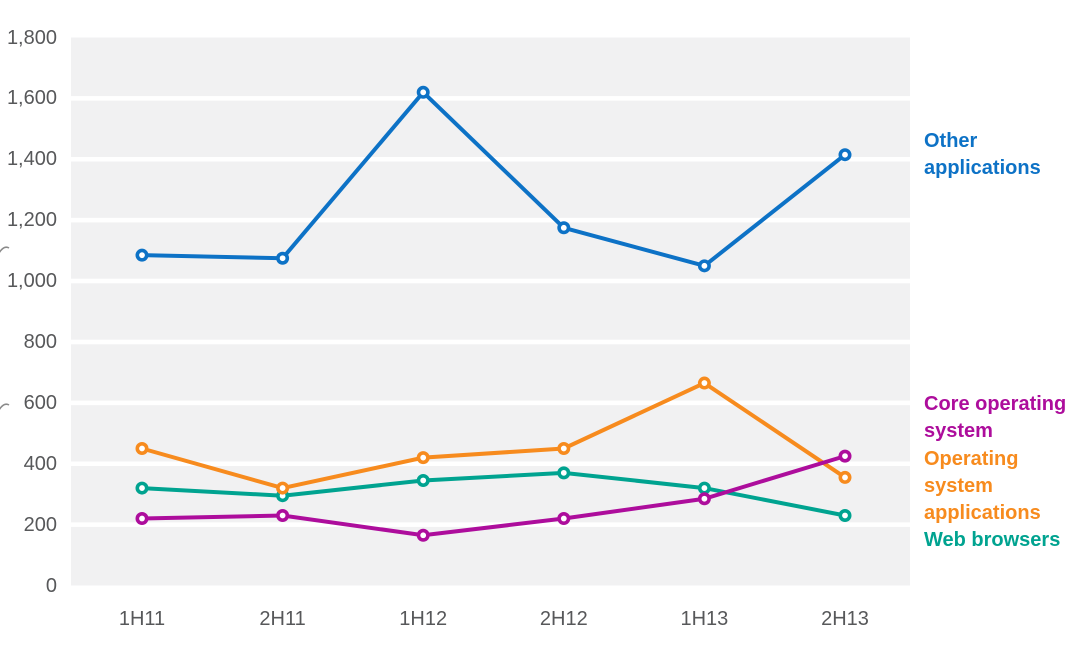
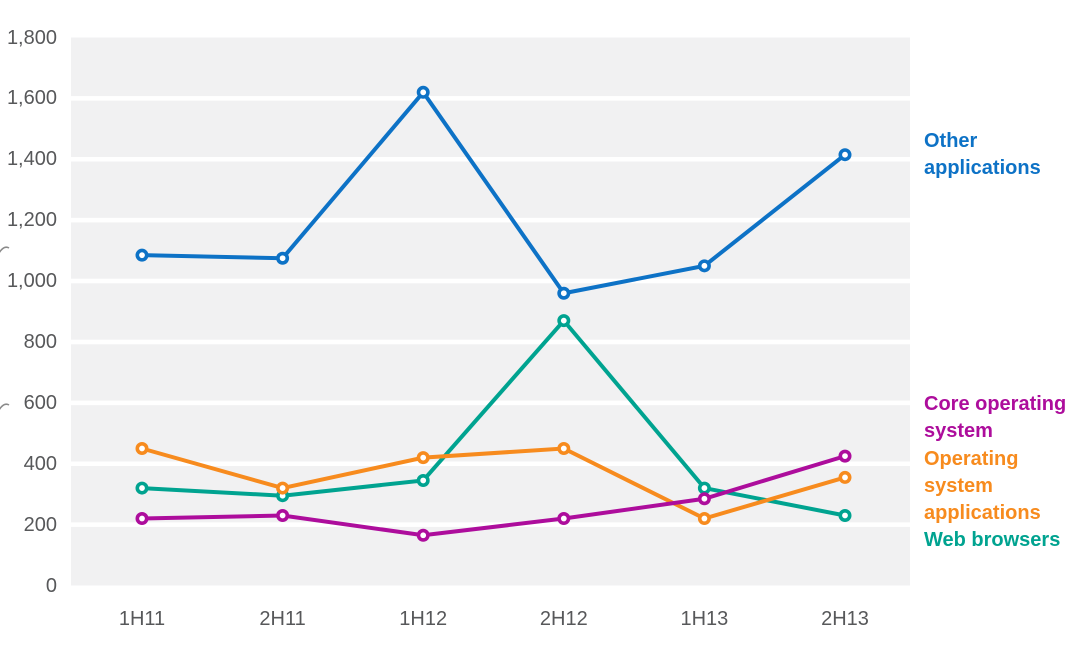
Other applications/2H12: 1180 -> 960
Web browsers/2H12: 370 -> 870
Operating system applications/1H13: 660 -> 220
